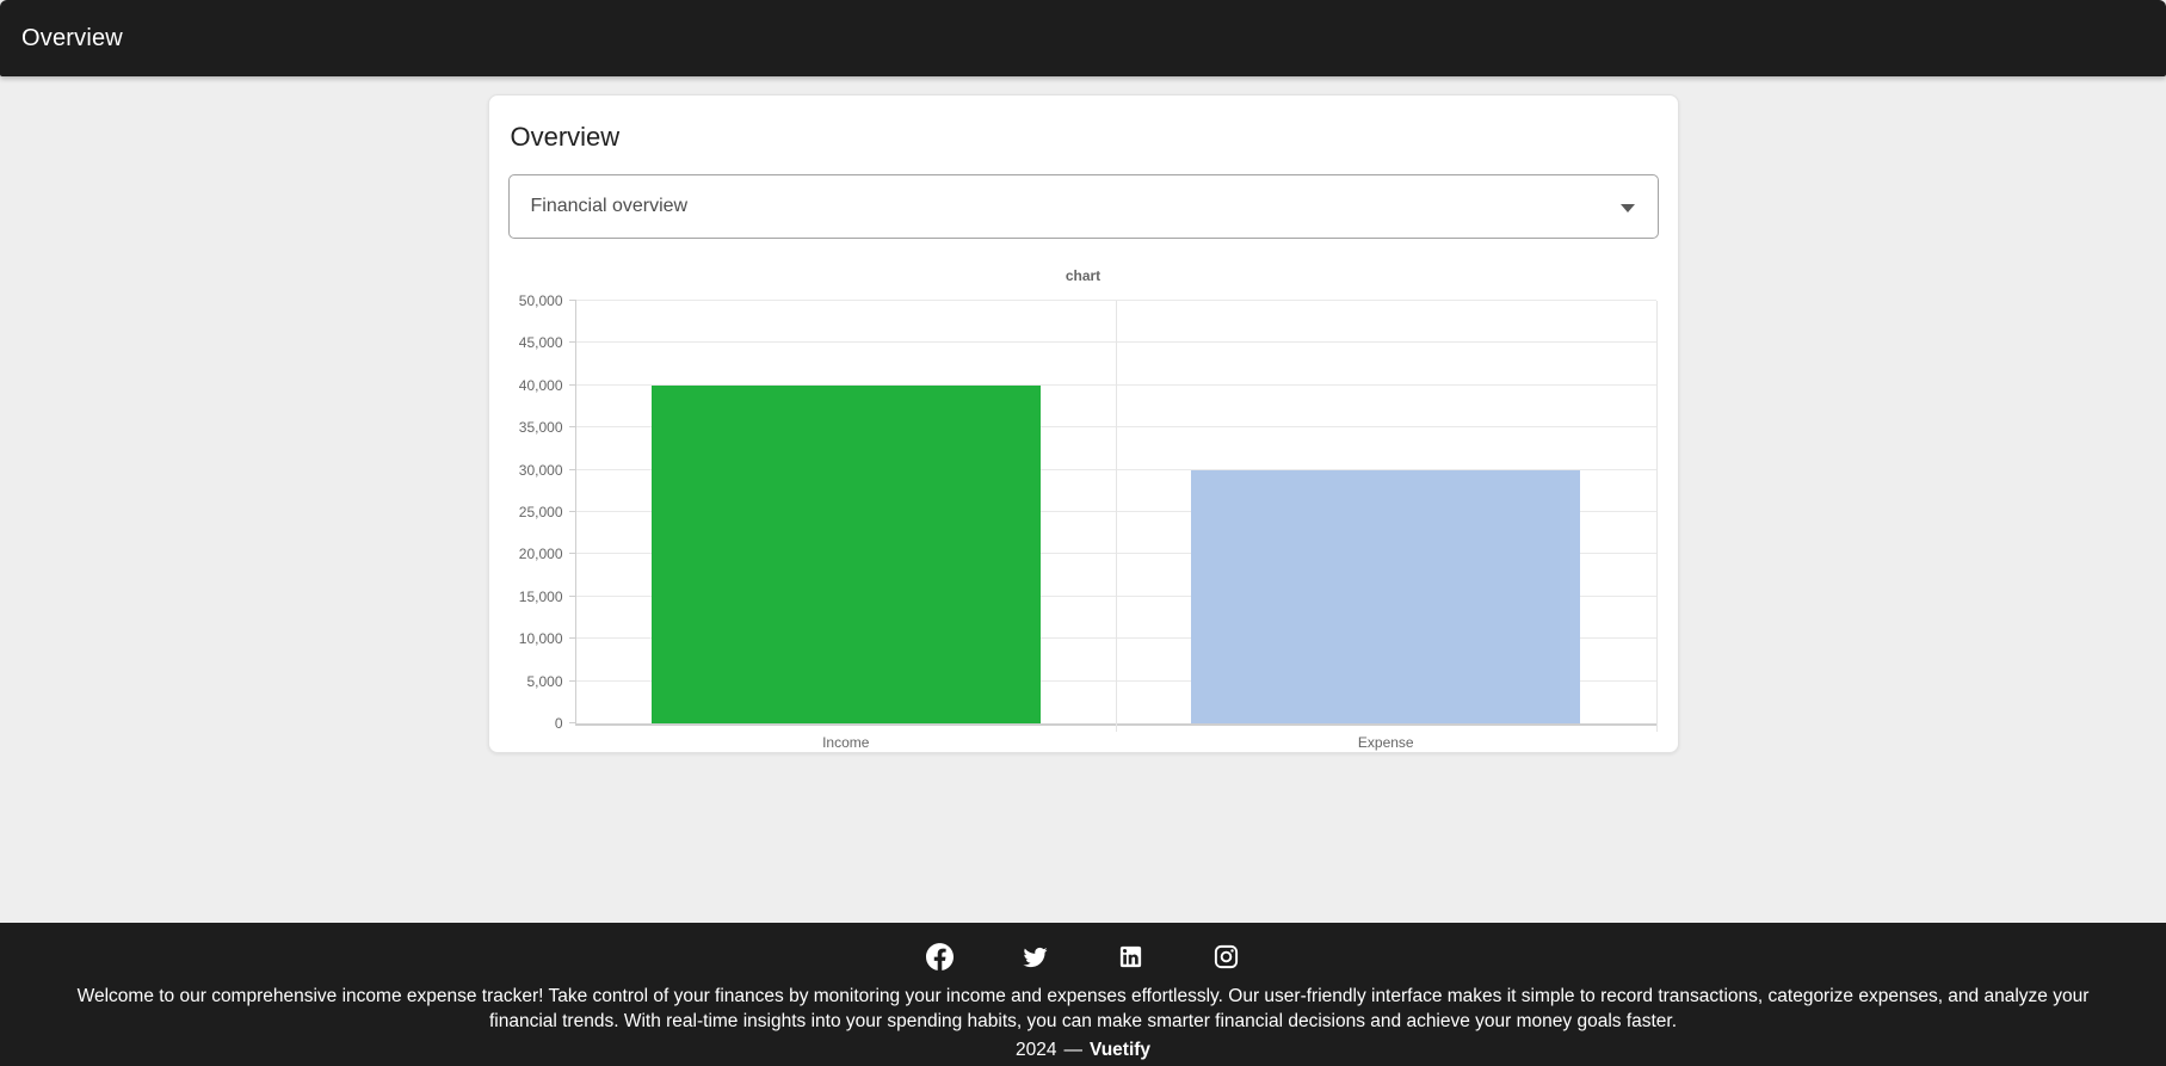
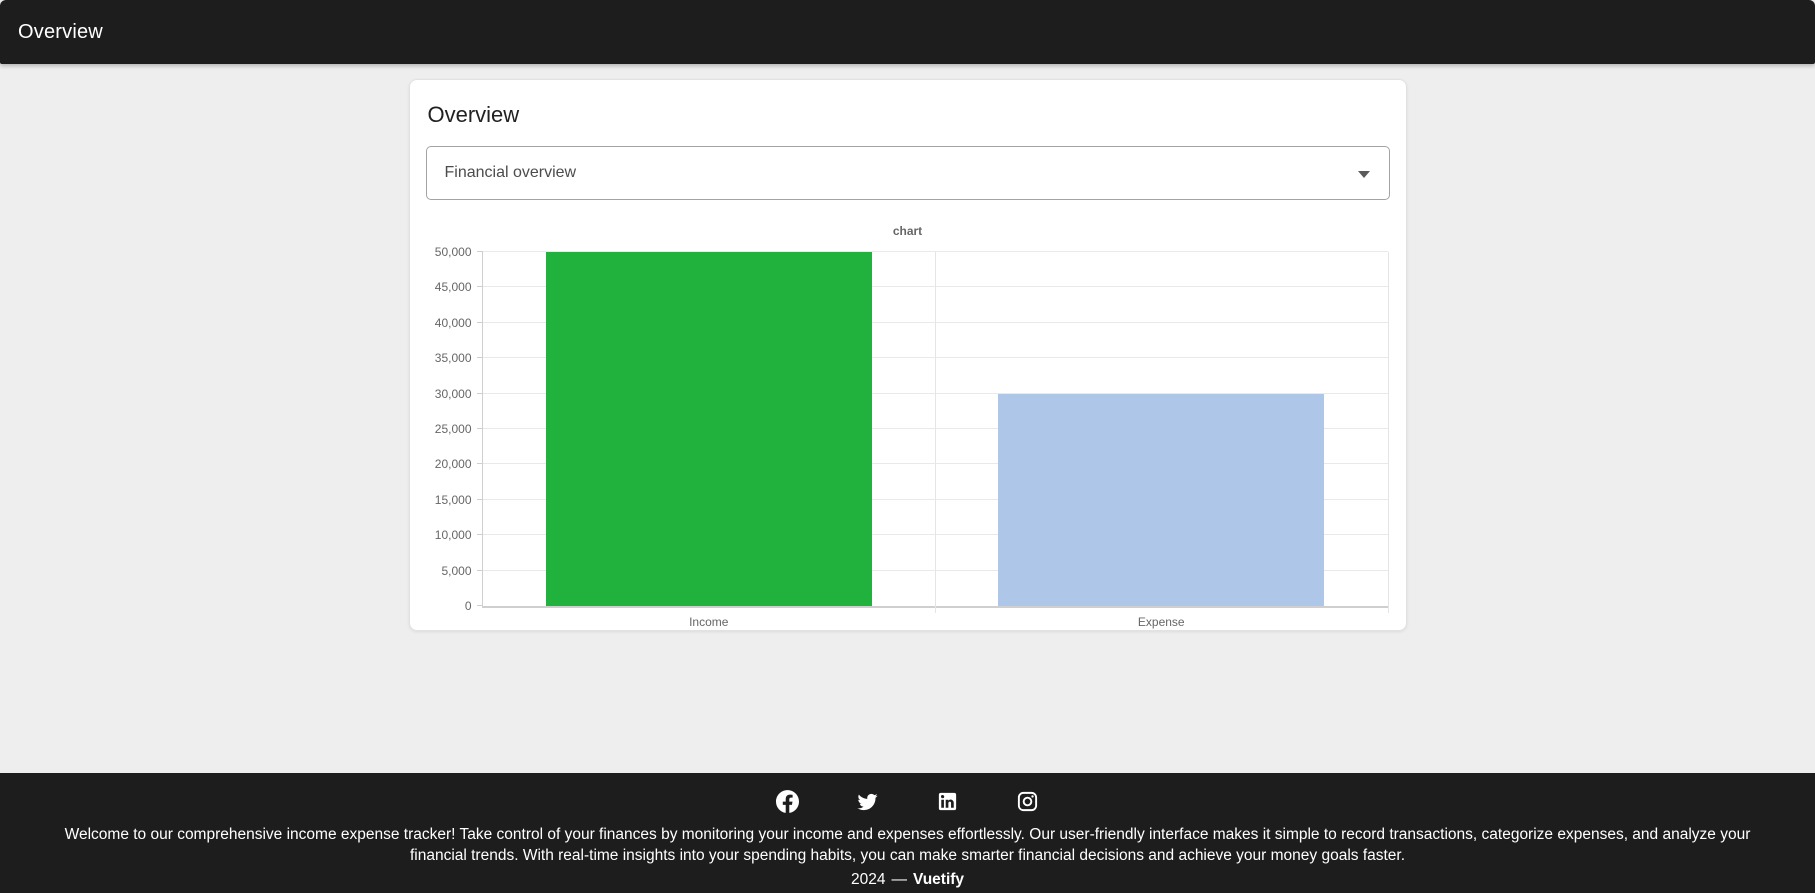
Income: 40000 -> 50000
